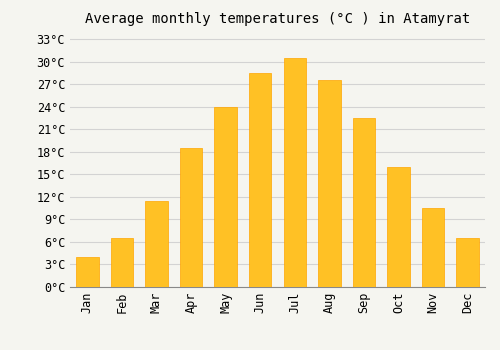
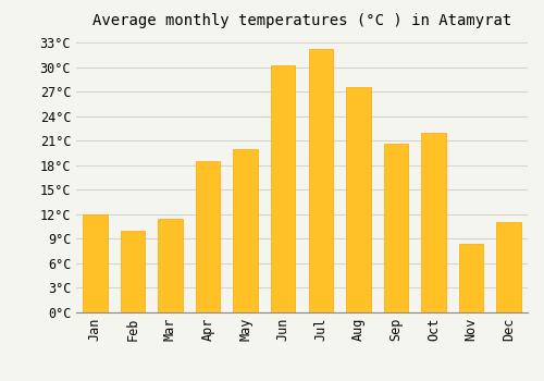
Jan: 4.0°C -> 12.0°C
Feb: 6.5°C -> 10.0°C
May: 24.0°C -> 20.0°C
Jun: 28.5°C -> 30.2°C
Jul: 30.5°C -> 32.2°C
Sep: 22.5°C -> 20.6°C
Oct: 16.0°C -> 22.0°C
Nov: 10.5°C -> 8.4°C
Dec: 6.5°C -> 11.0°C
